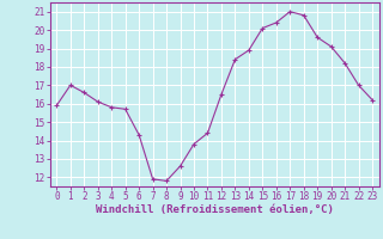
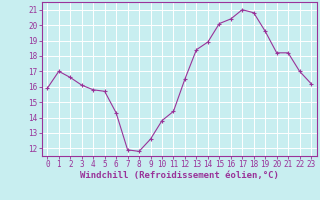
20: 19.1 -> 18.2
